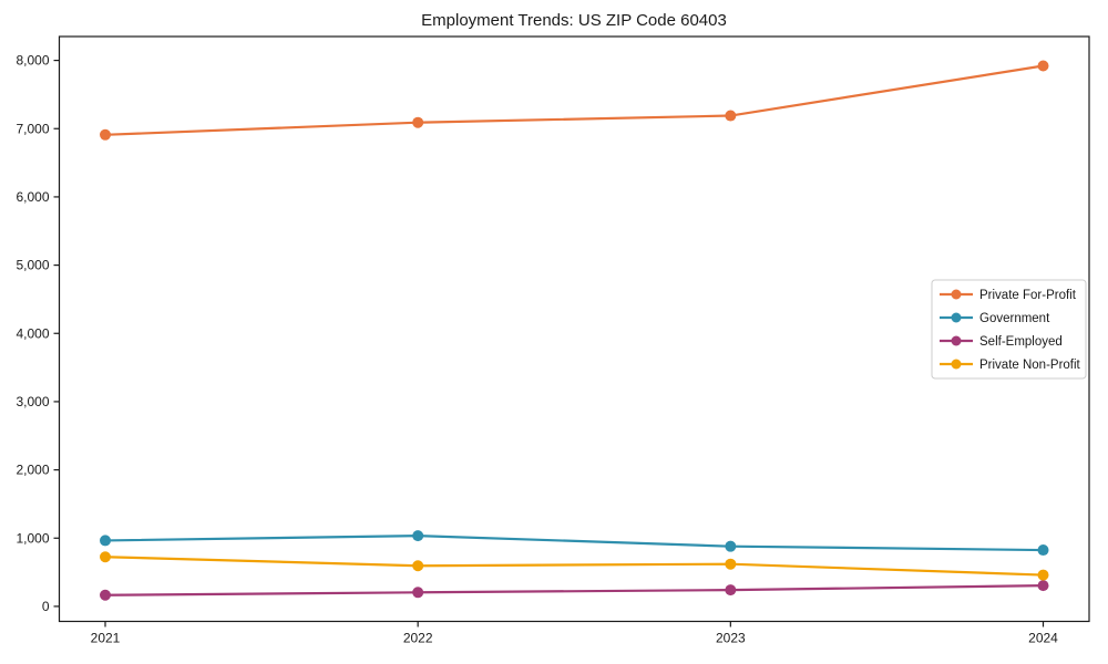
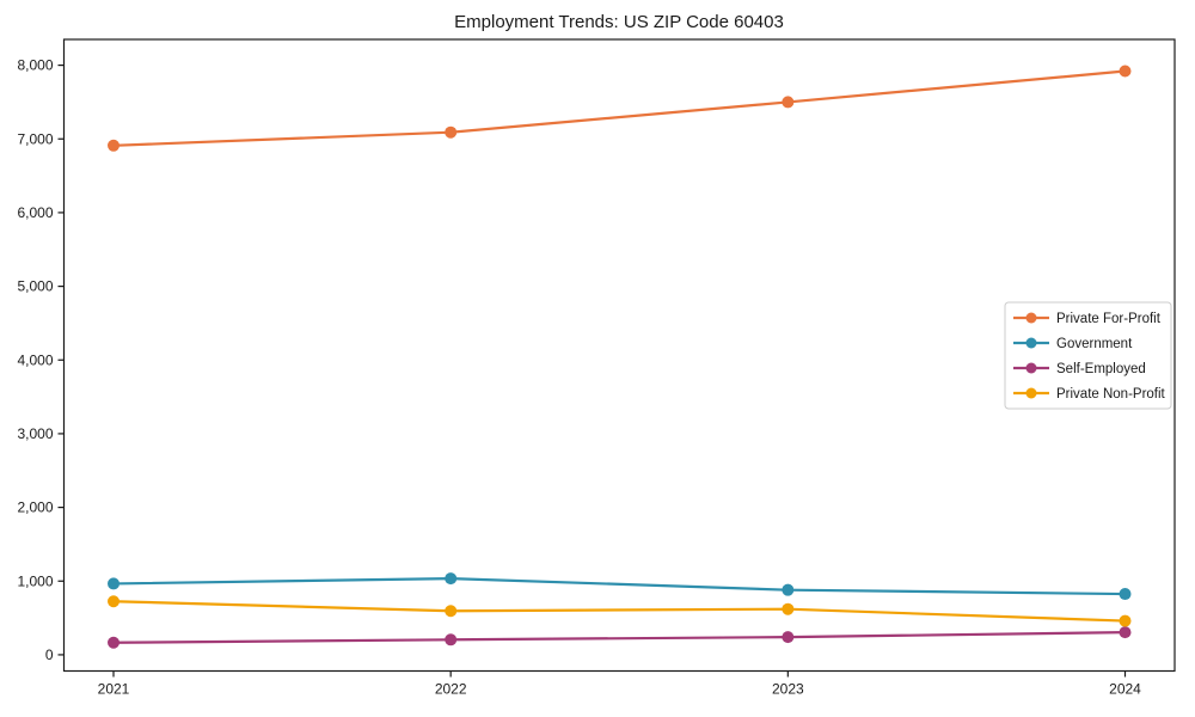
Private For-Profit/2023: 7200 -> 7500
